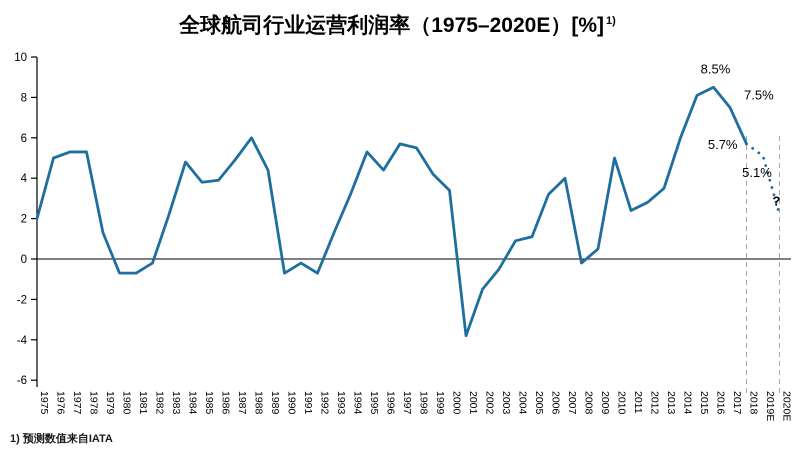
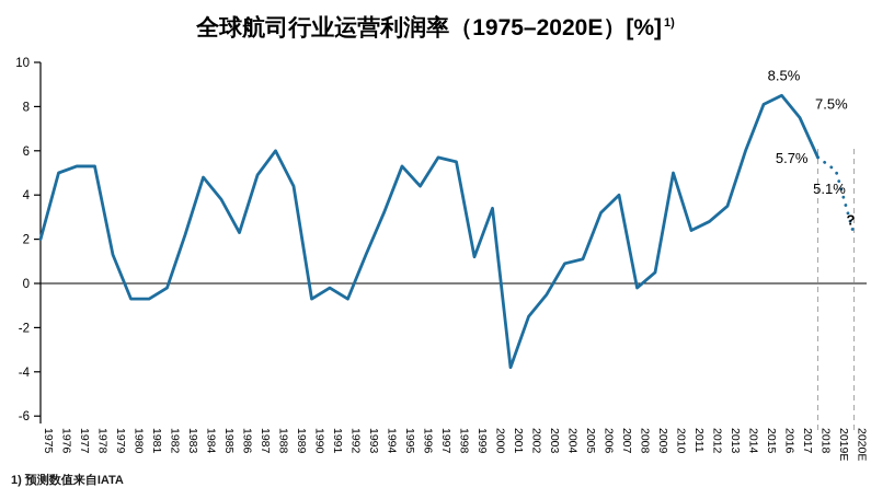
1986: 3.9 -> 2.3
1999: 4.2 -> 1.2
